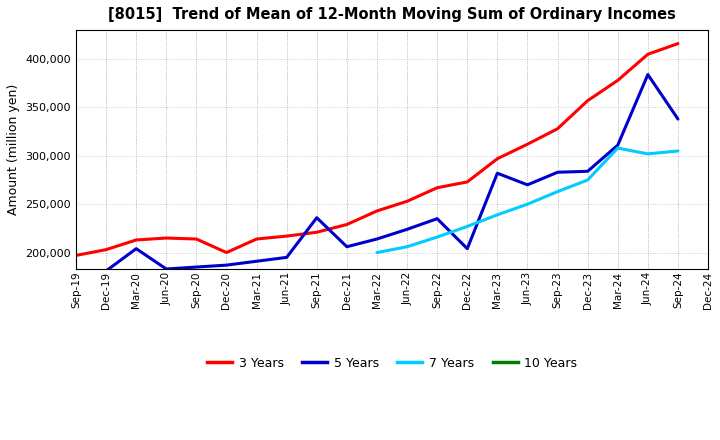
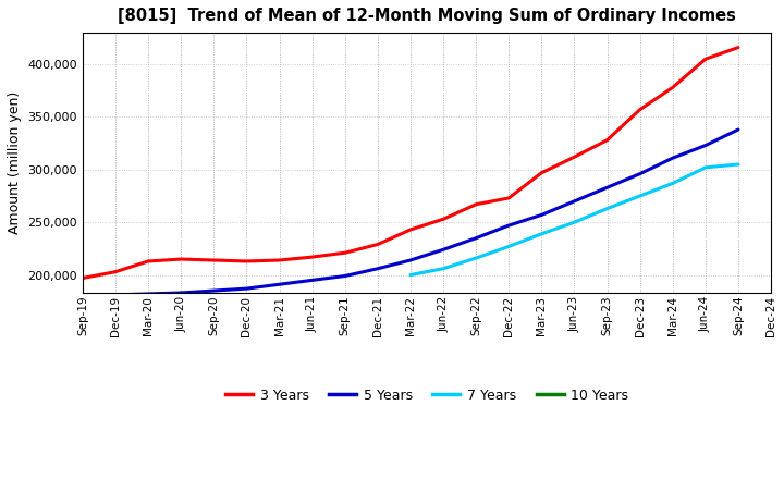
5 Years/Mar-20: 204,000 -> 182,000
3 Years/Dec-20: 200,000 -> 213,000
5 Years/Sep-21: 236,000 -> 199,000
5 Years/Dec-22: 204,000 -> 247,000
5 Years/Mar-23: 282,000 -> 257,000
5 Years/Dec-23: 284,000 -> 296,000
7 Years/Mar-24: 308,000 -> 287,000
5 Years/Jun-24: 384,000 -> 323,000
